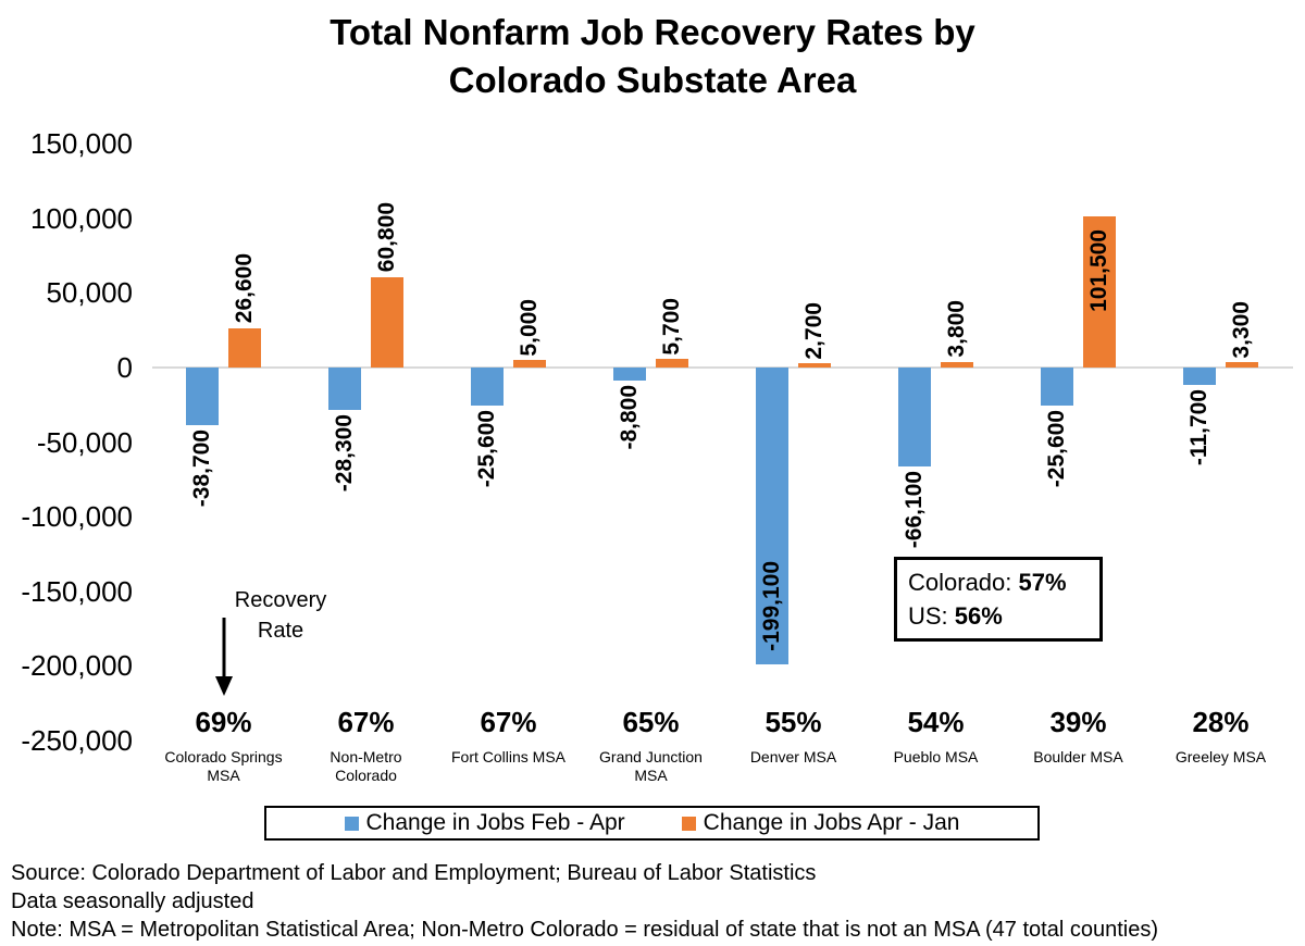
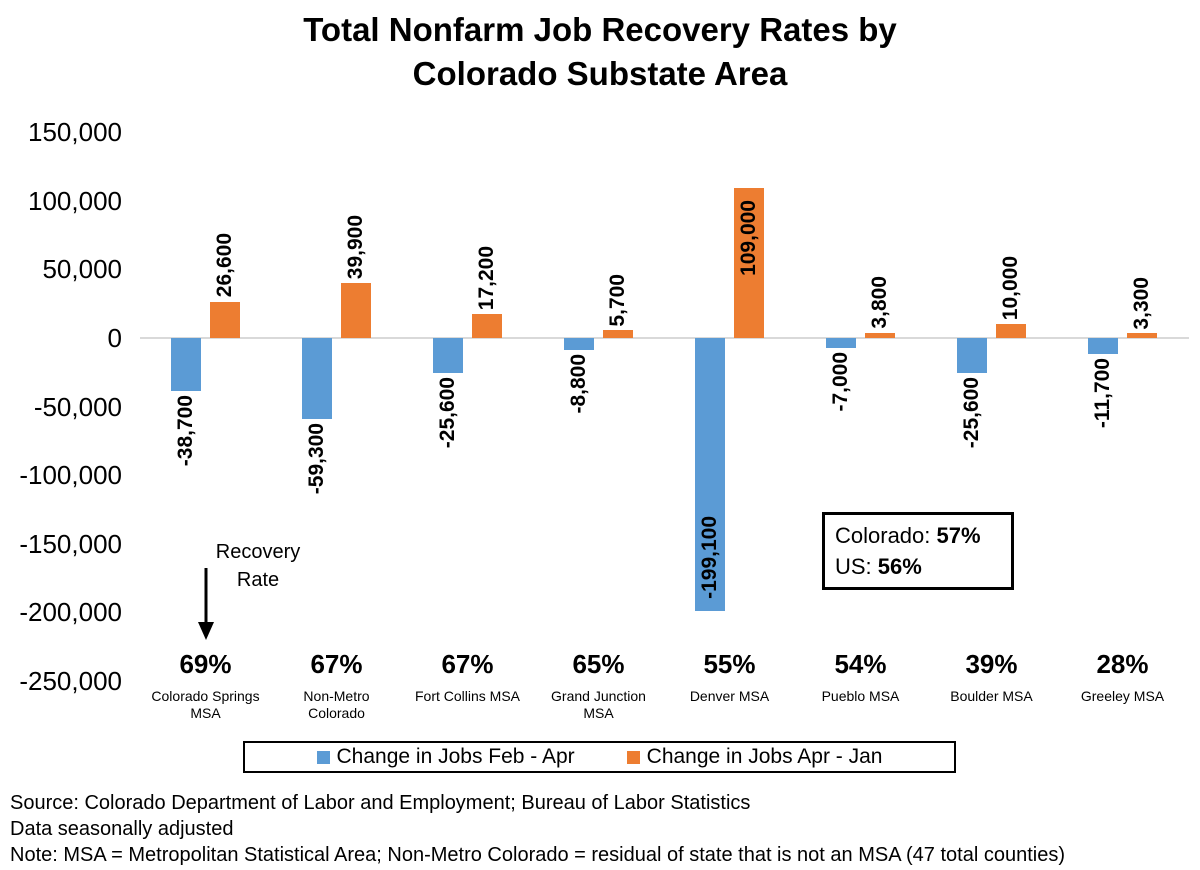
Change in Jobs Feb - Apr/Non-Metro Colorado: -28,300 -> -59,300
Change in Jobs Apr - Jan/Non-Metro Colorado: 60,800 -> 39,900
Change in Jobs Apr - Jan/Fort Collins MSA: 5,000 -> 17,200
Change in Jobs Apr - Jan/Denver MSA: 2,700 -> 109,000
Change in Jobs Feb - Apr/Pueblo MSA: -66,100 -> -7,000
Change in Jobs Apr - Jan/Boulder MSA: 101,500 -> 10,000
